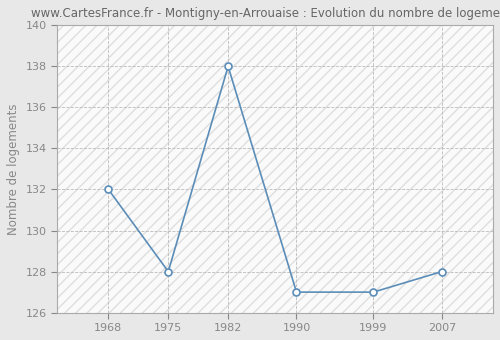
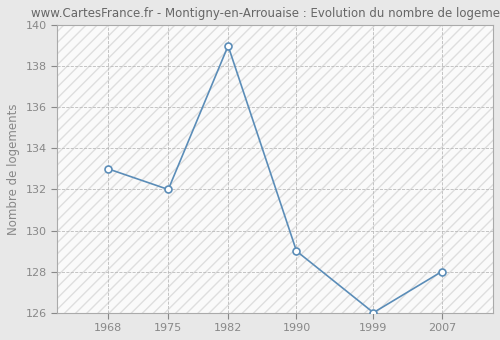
1968: 132 -> 133
1975: 128 -> 132
1982: 138 -> 139
1990: 127 -> 129
1999: 127 -> 126
